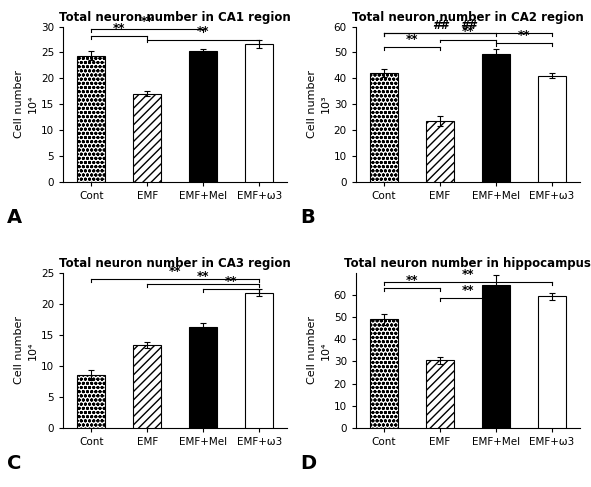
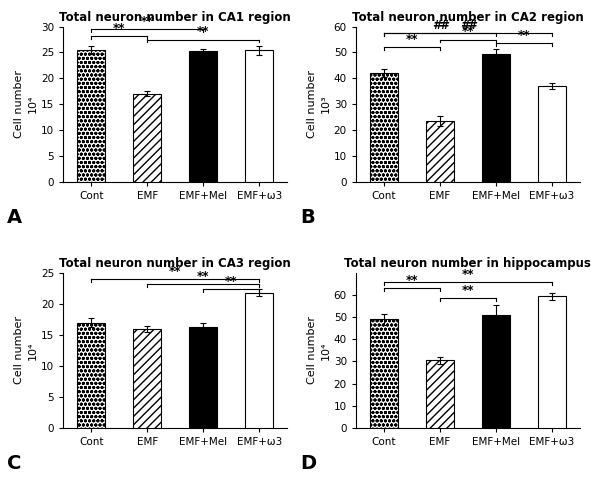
Total neuron number in CA1 region/Cont: 24.4 -> 25.5
Total neuron number in CA1 region/EMF+ω3: 26.6 -> 25.4
Total neuron number in CA2 region/EMF+ω3: 41.0 -> 37.0
Total neuron number in CA3 region/Cont: 8.6 -> 17.0
Total neuron number in CA3 region/EMF: 13.4 -> 16.0
Total neuron number in hippocampus/EMF+Mel: 64.5 -> 51.0
